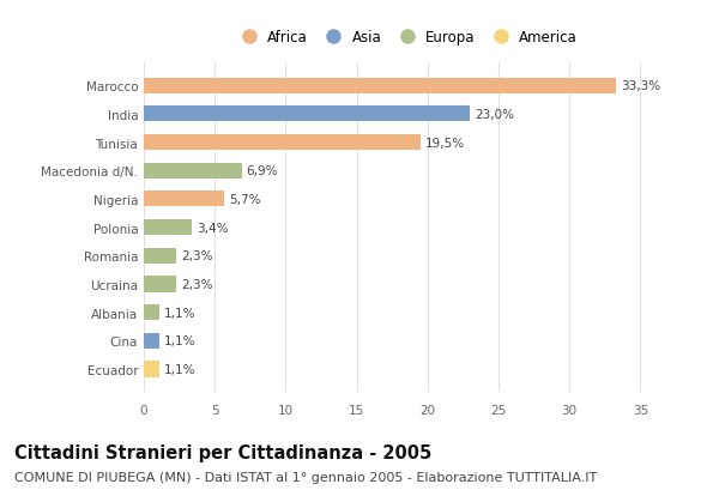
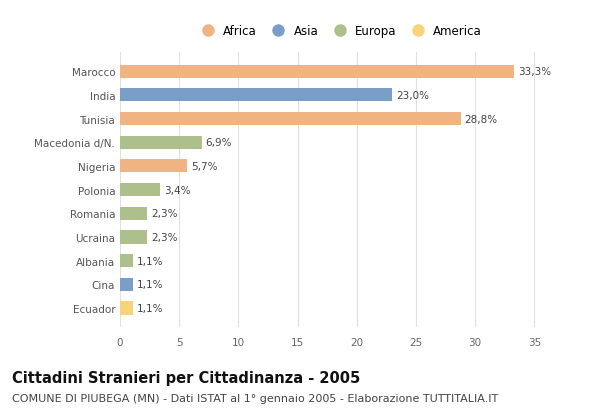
Tunisia: 19,5% -> 28,8%
